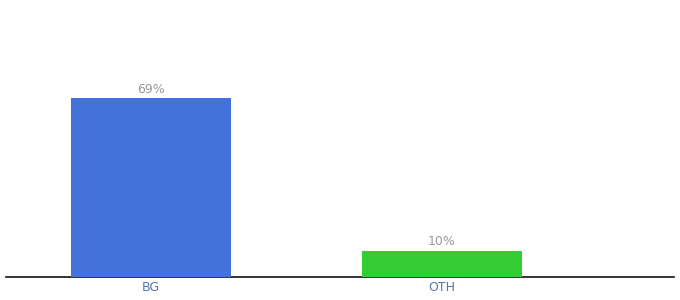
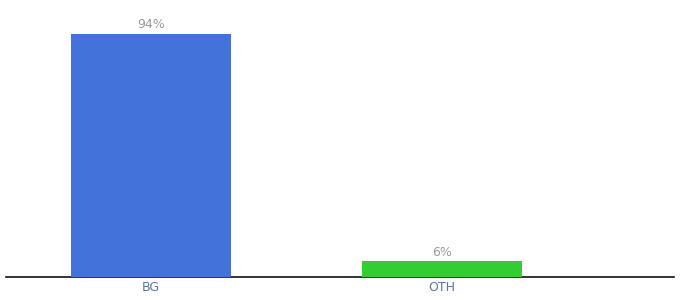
BG: 69% -> 94%
OTH: 10% -> 6%
